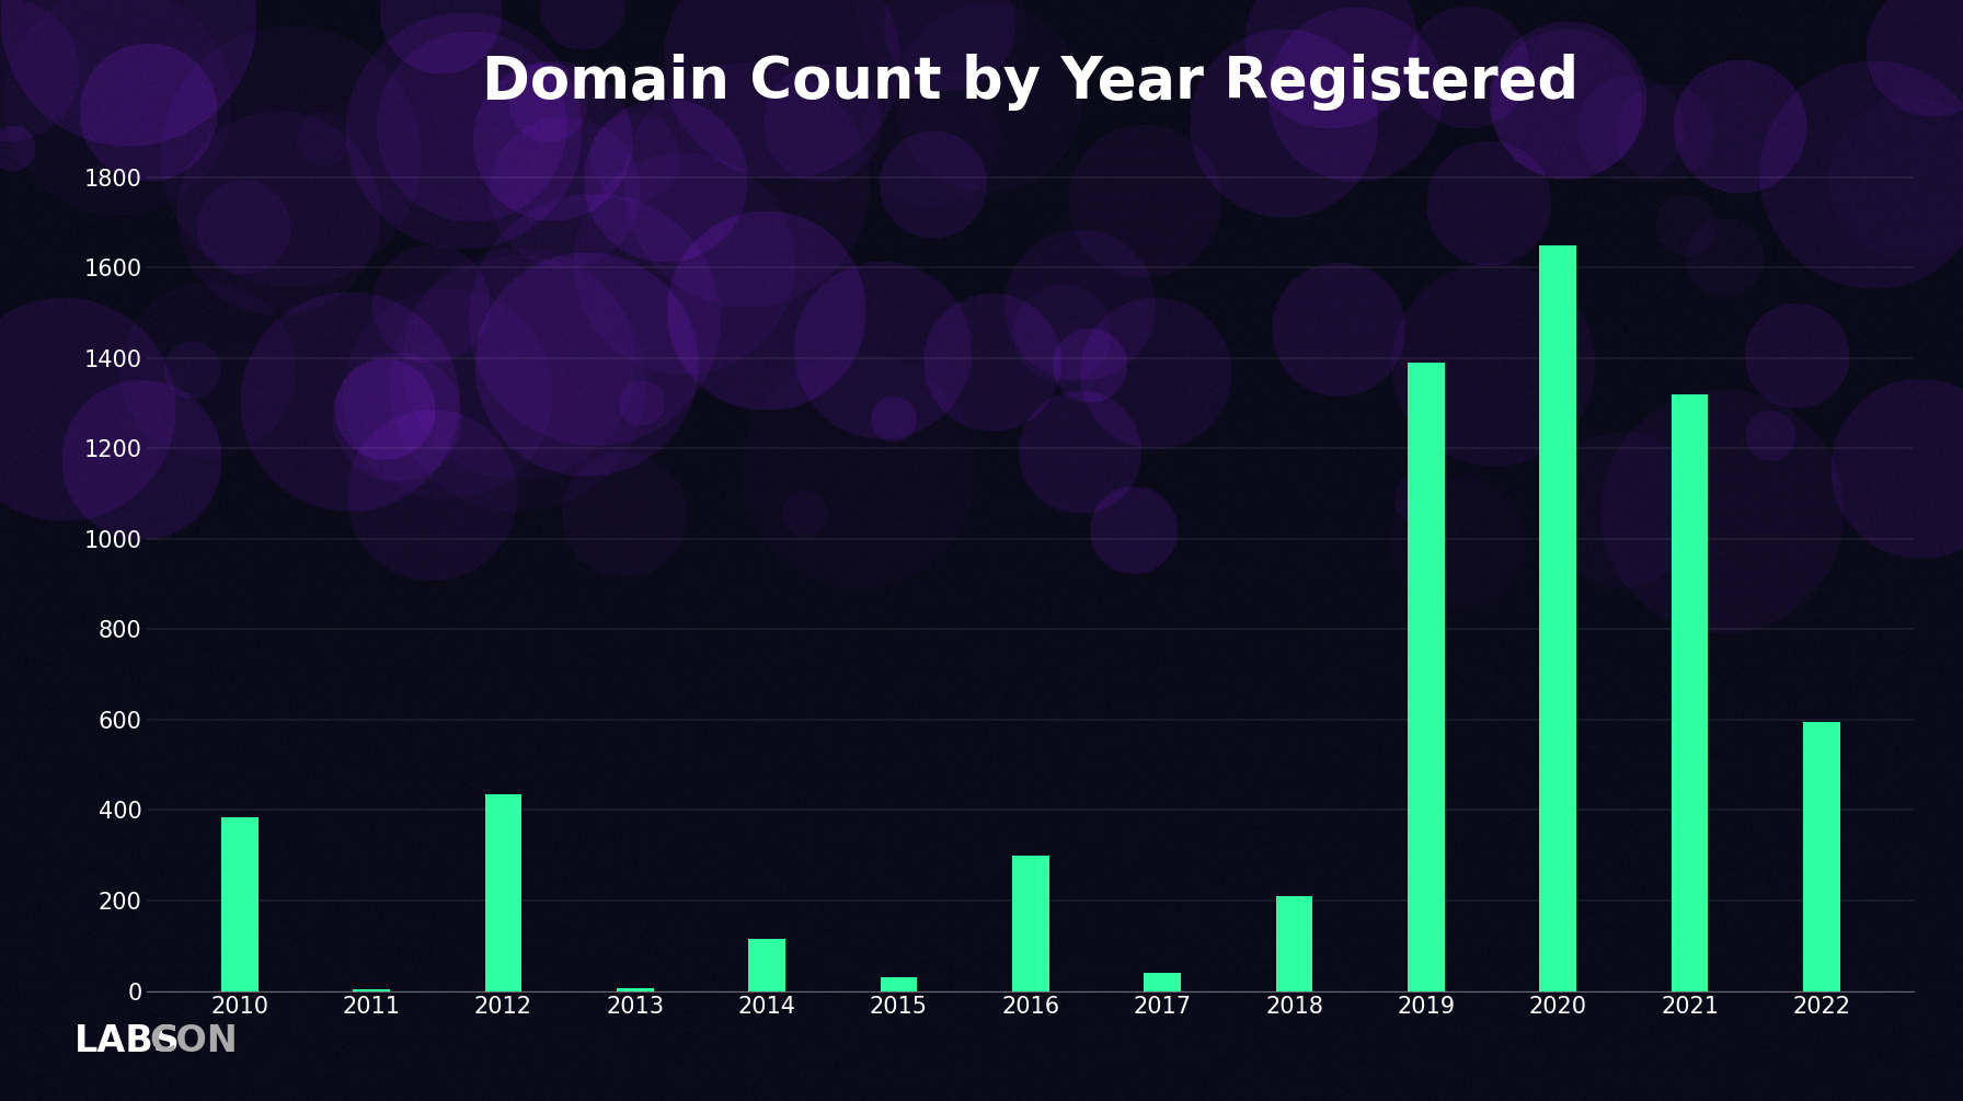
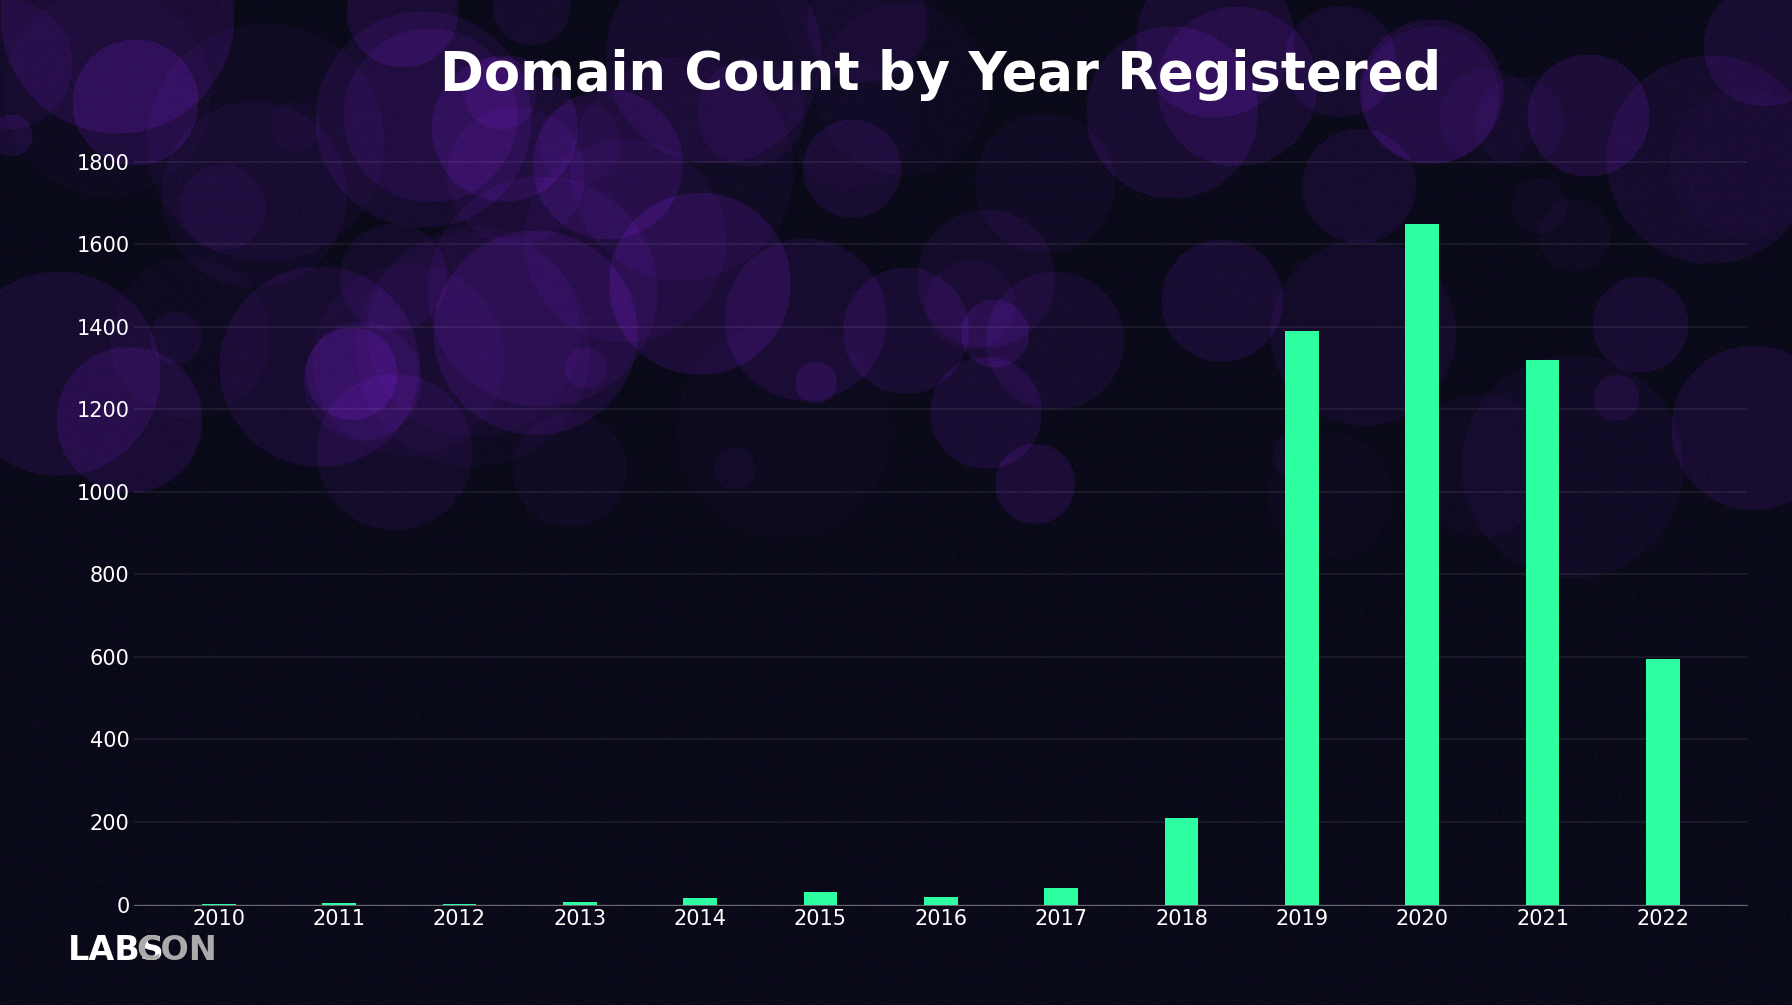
2010: 385 -> 2
2012: 435 -> 2
2014: 115 -> 15
2016: 300 -> 18
